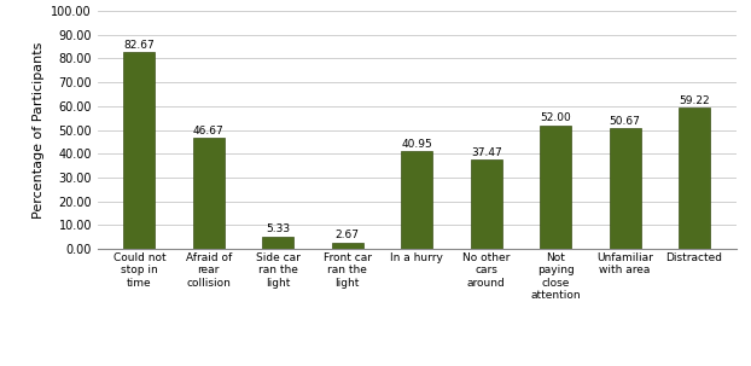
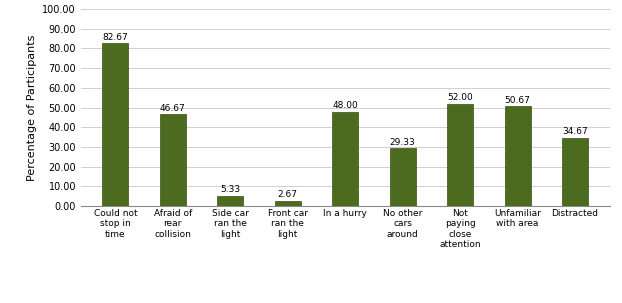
In a hurry: 40.95 -> 48.00
No other cars around: 37.47 -> 29.33
Distracted: 59.22 -> 34.67
